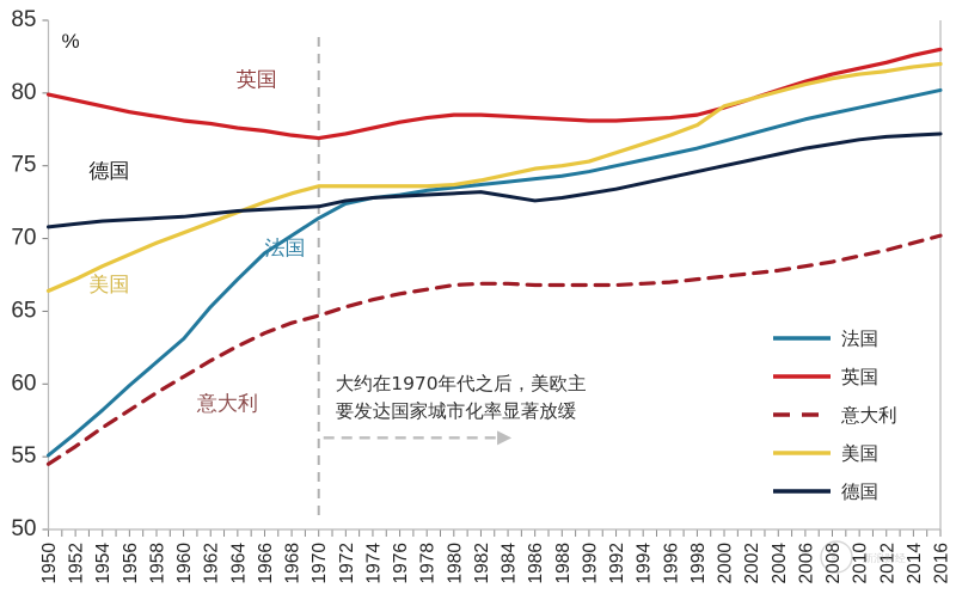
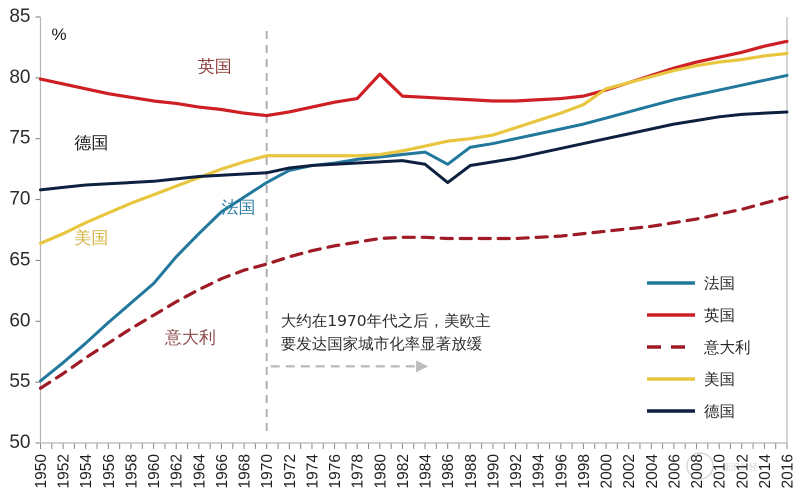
英国/1980: 78.5 -> 80.3
法国/1986: 74.1 -> 72.9
德国/1986: 72.6 -> 71.4
